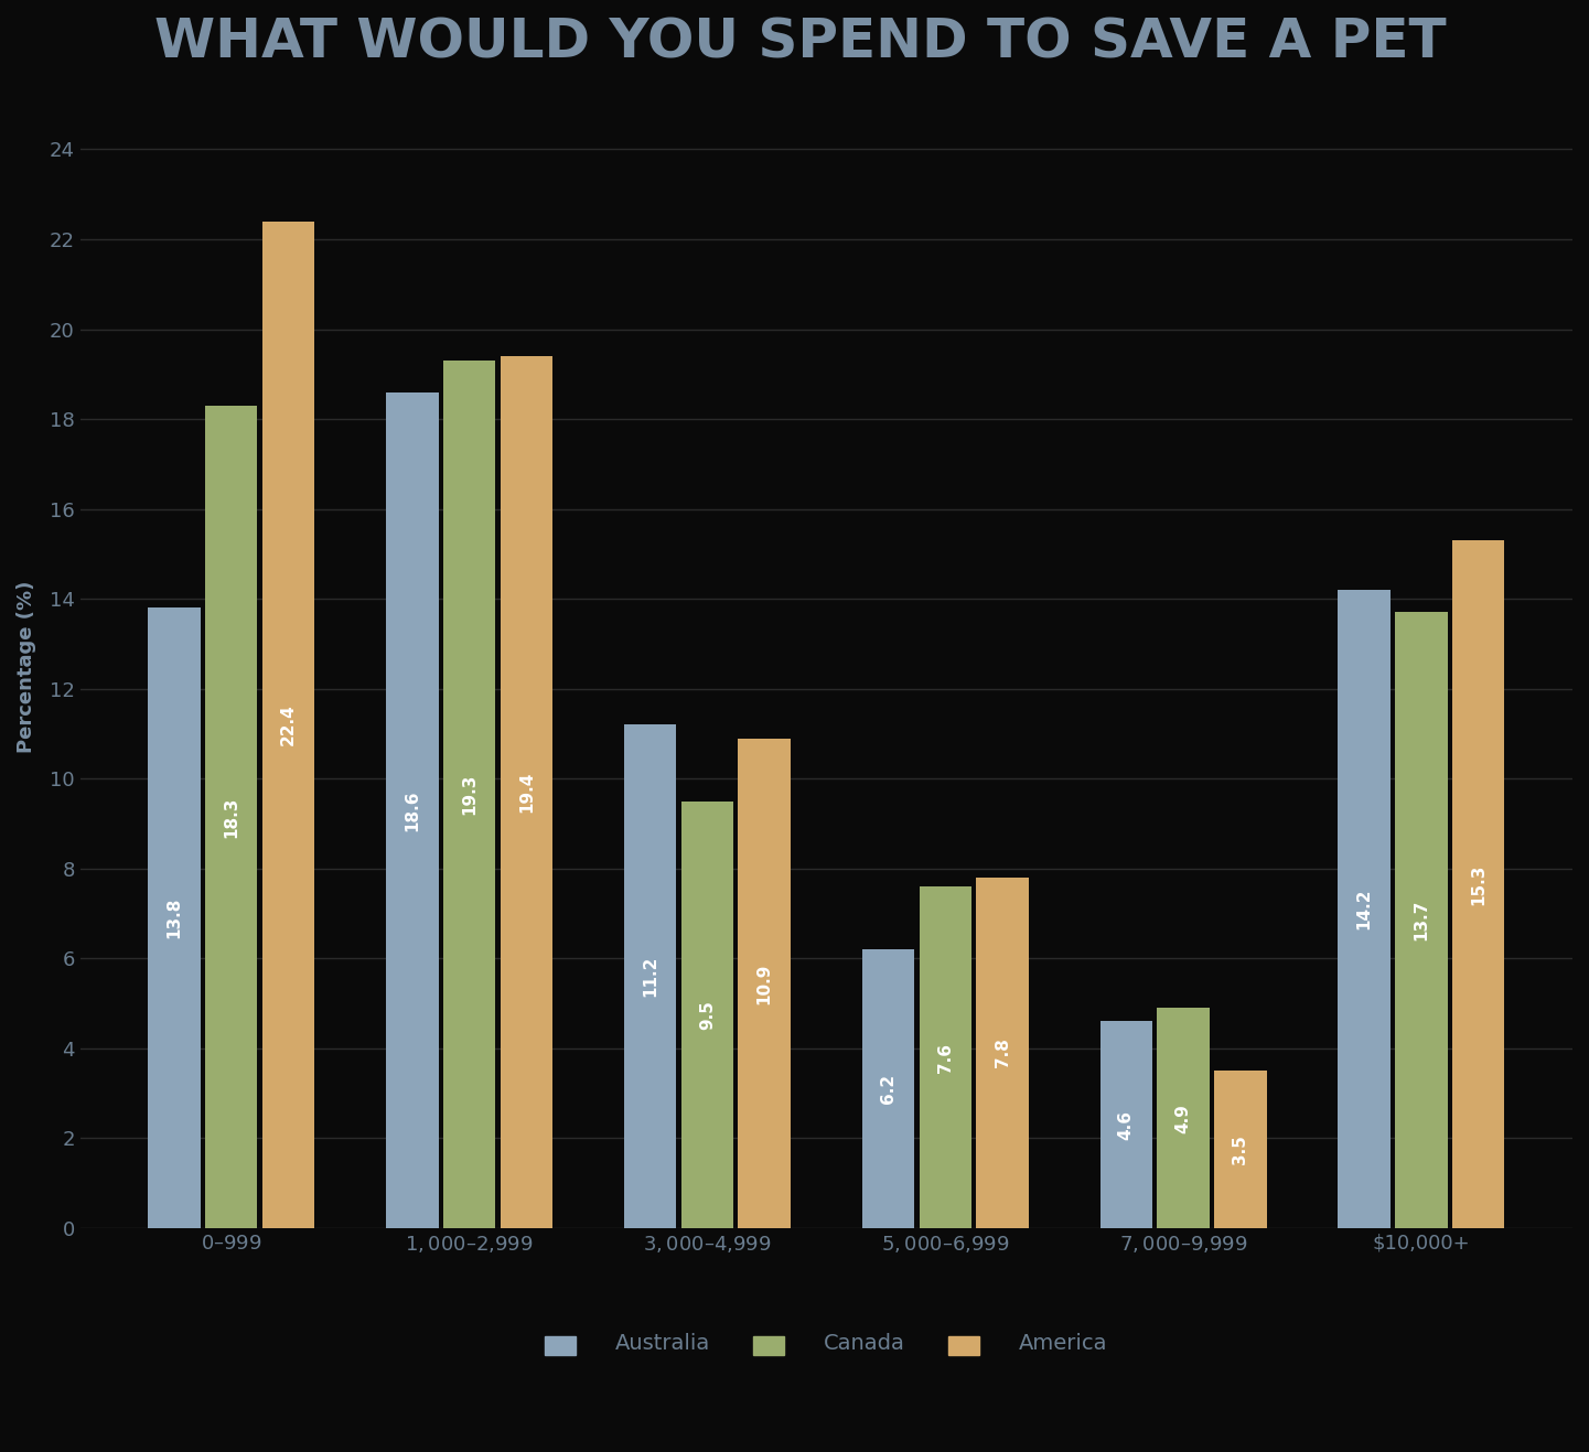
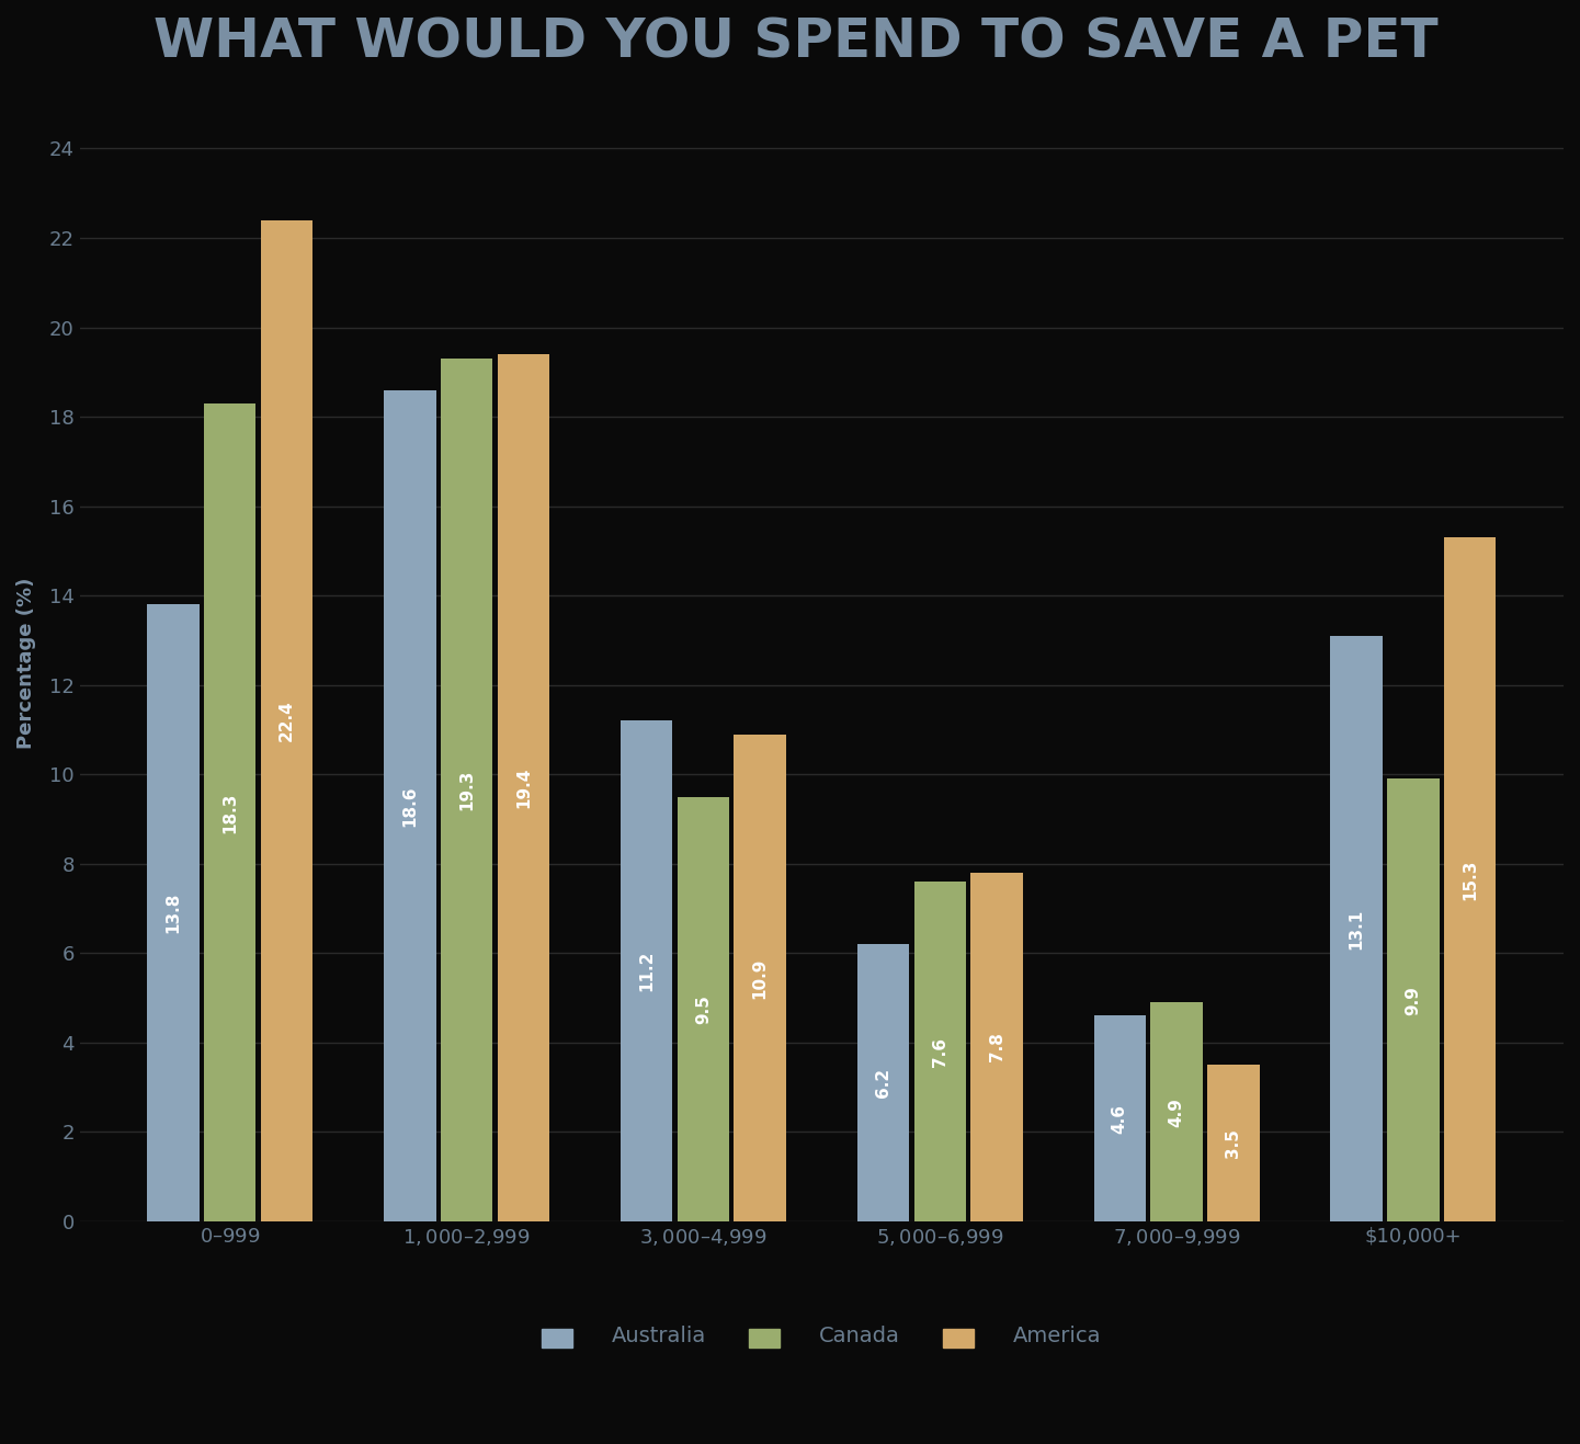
Australia/$10,000+: 14.2 -> 13.1
Canada/$10,000+: 13.7 -> 9.9
